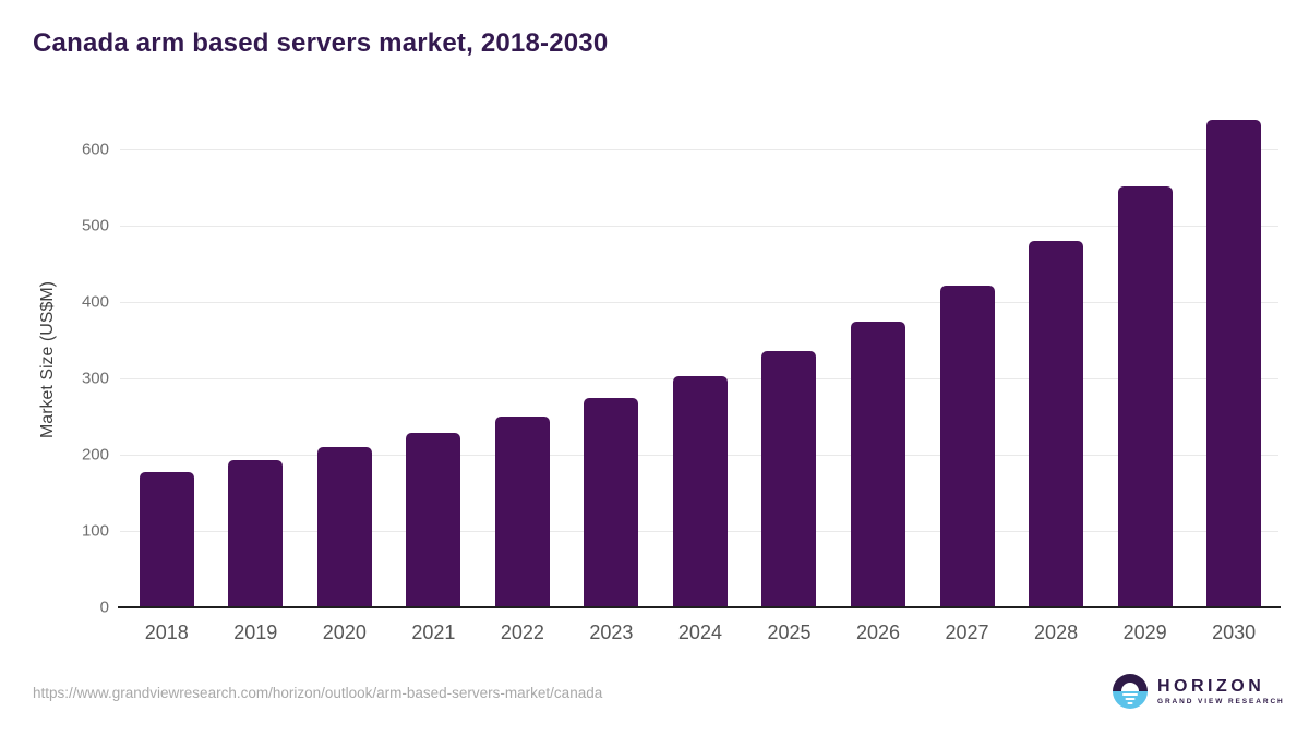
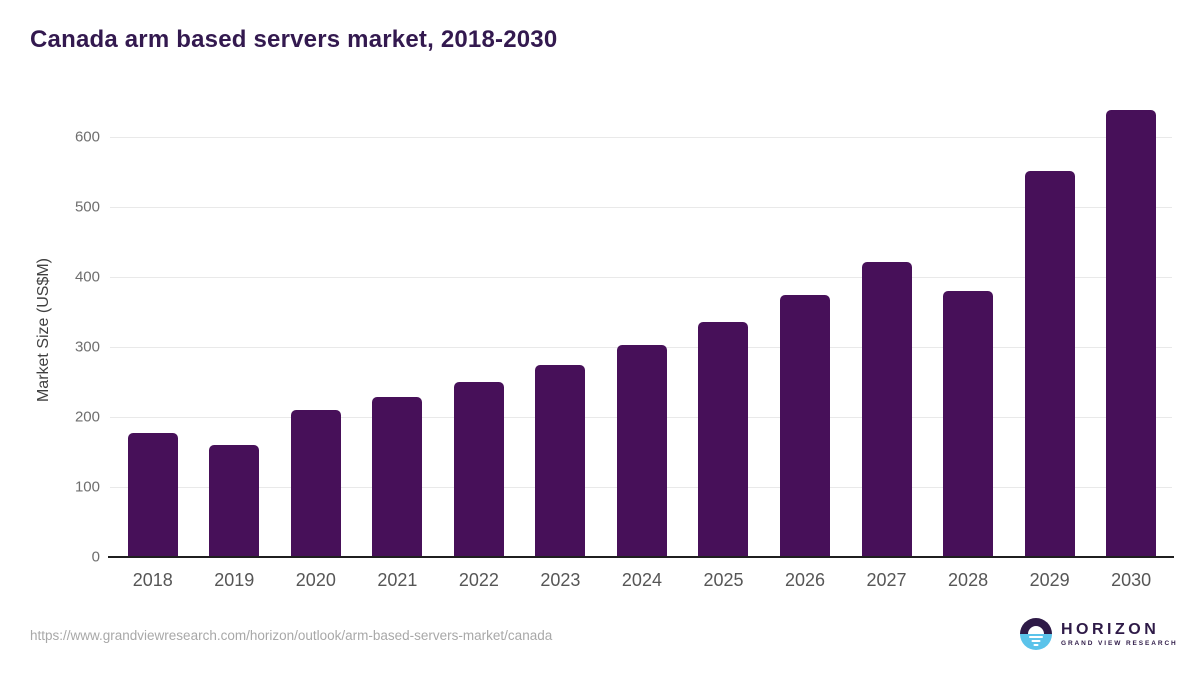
2019: 190 -> 160
2028: 480 -> 380
